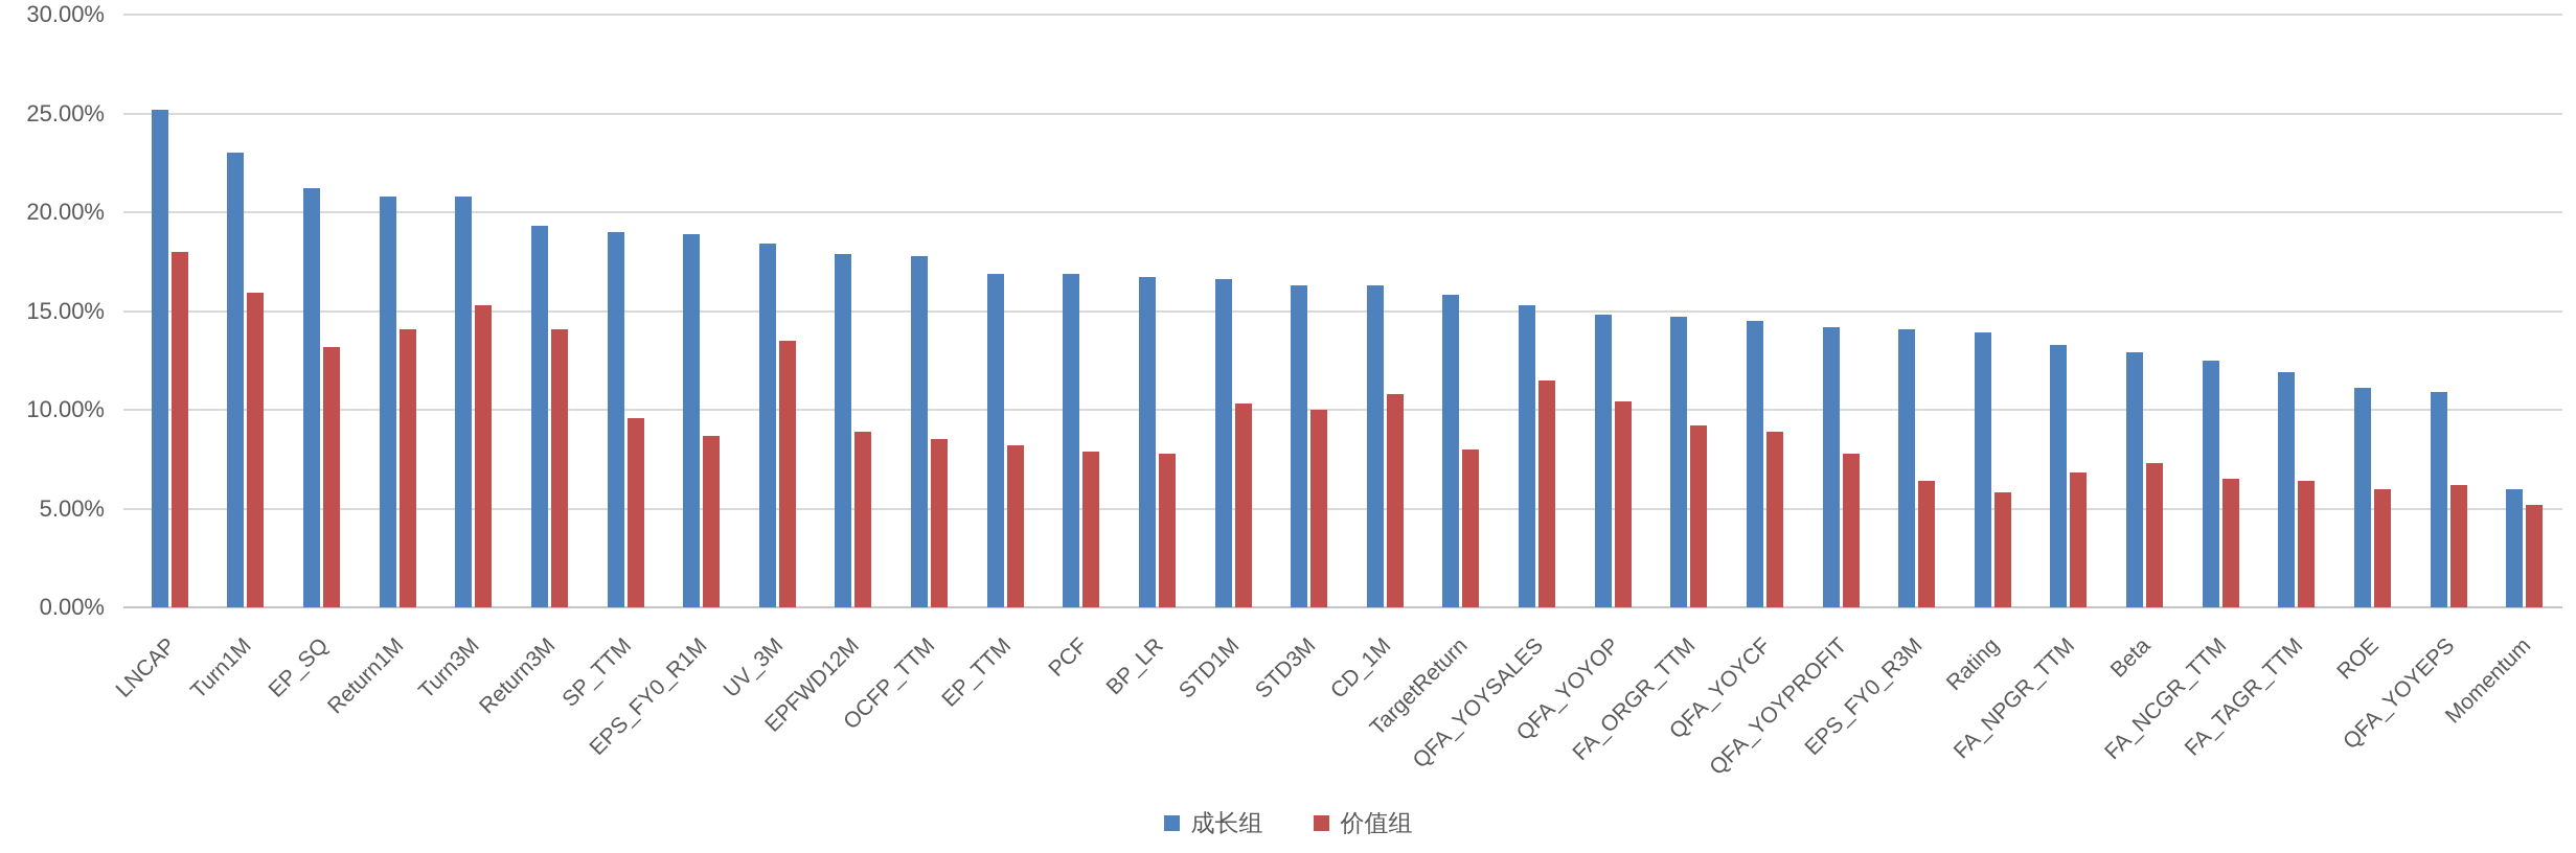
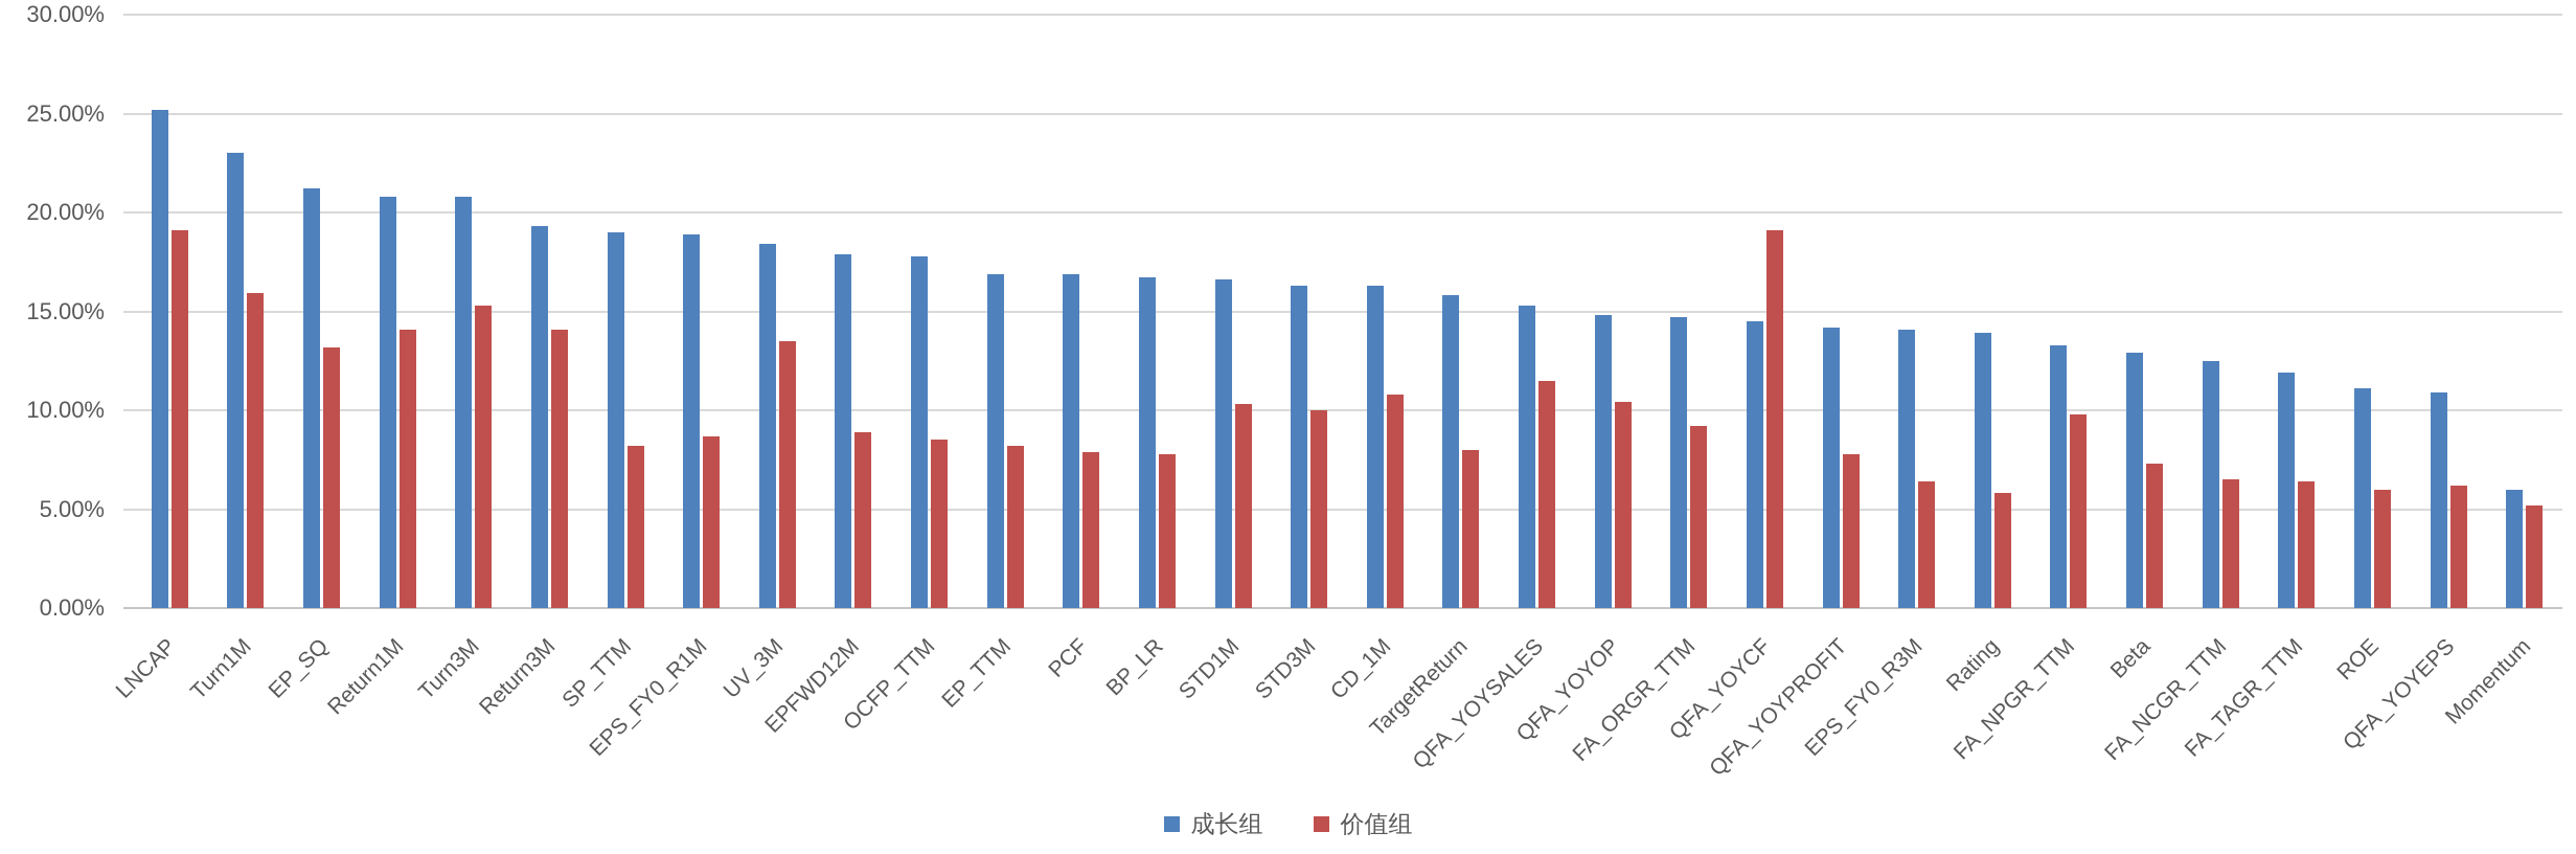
价值组/LNCAP: 18.0% -> 19.1%
价值组/SP_TTM: 9.6% -> 8.2%
价值组/QFA_YOYCF: 8.9% -> 19.1%
价值组/FA_NPGR_TTM: 6.8% -> 9.8%
